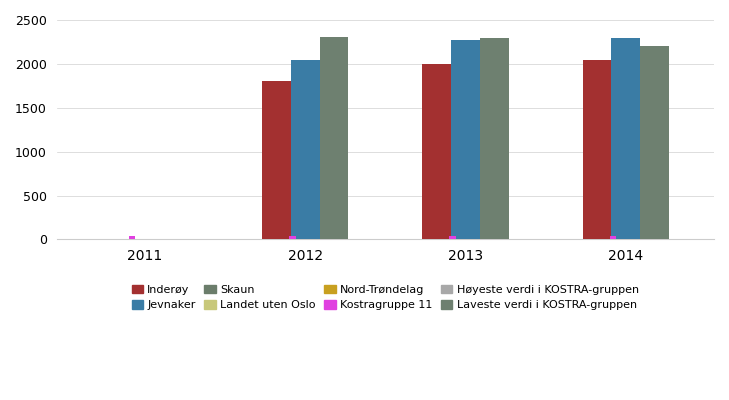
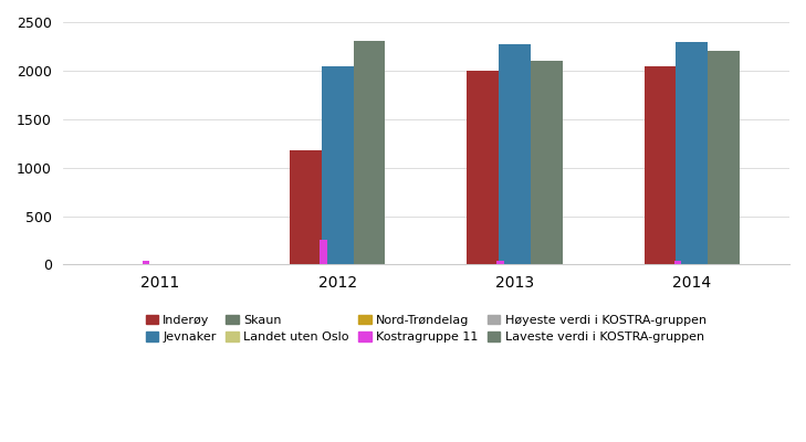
Inderøy/2012: 1810 -> 1180
Kostragruppe 11/2012: 40 -> 260
Laveste verdi i KOSTRA-gruppen/2013: 2300 -> 2100
